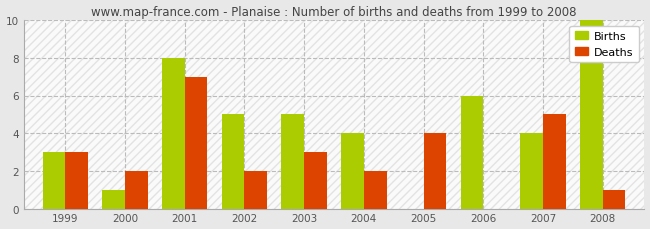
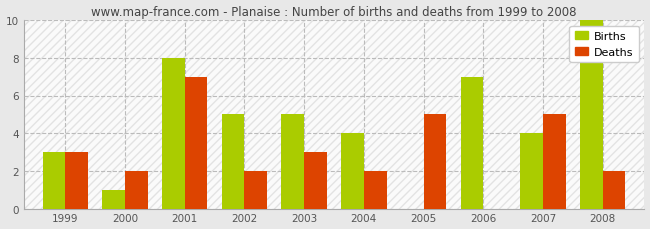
Deaths/2005: 4 -> 5
Births/2006: 6 -> 7
Deaths/2008: 1 -> 2
